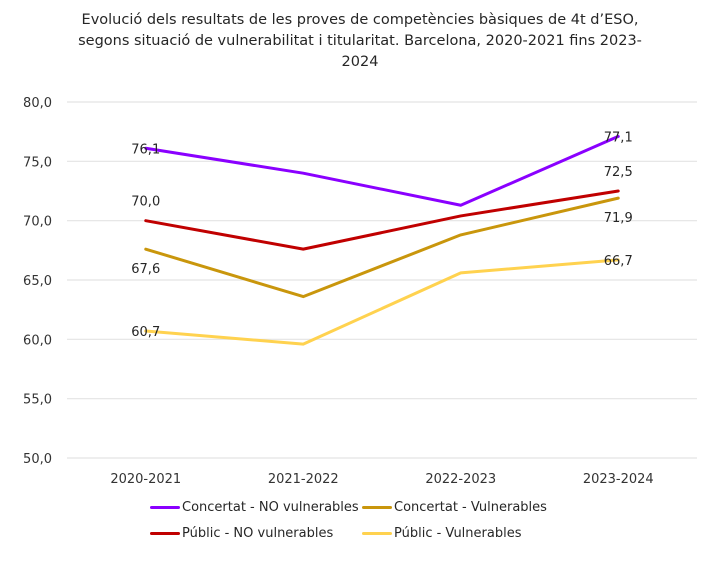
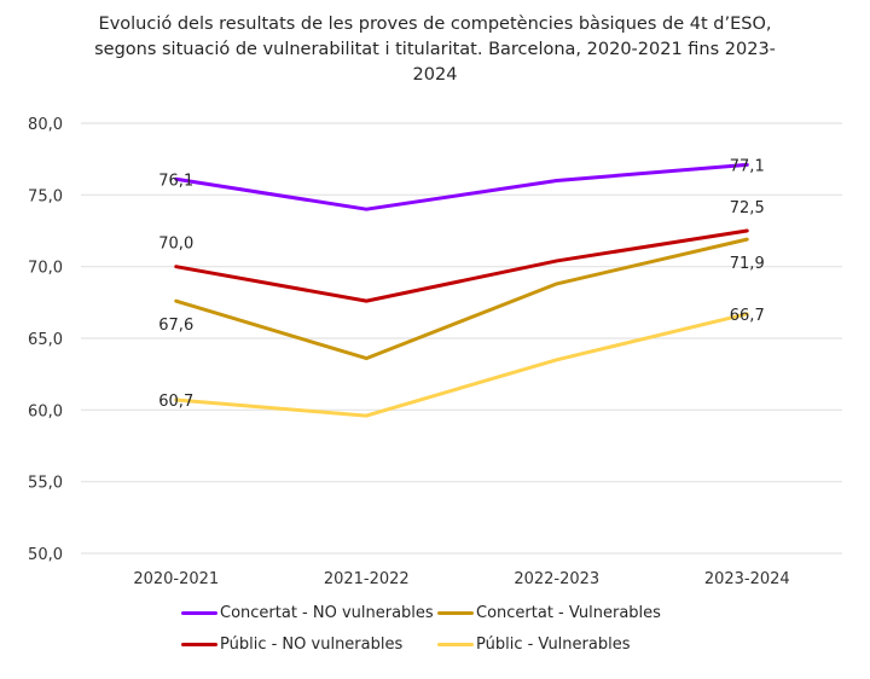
Concertat - NO vulnerables/2022-2023: 71,3 -> 76,0
Públic - Vulnerables/2022-2023: 65,6 -> 63,5
